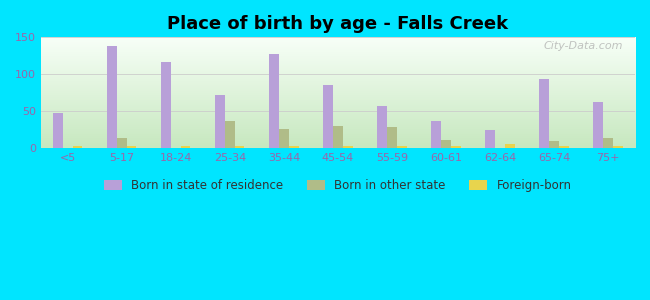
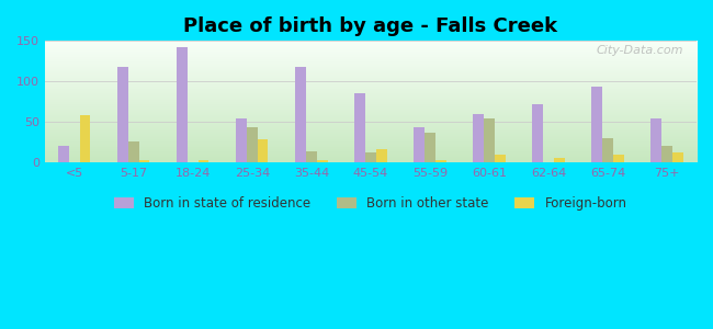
Born in state of residence/<5: 48 -> 20
Foreign-born/<5: 2 -> 58
Born in state of residence/5-17: 138 -> 118
Born in other state/5-17: 14 -> 26
Born in state of residence/18-24: 117 -> 142
Born in state of residence/25-34: 72 -> 54
Born in other state/25-34: 36 -> 44
Foreign-born/25-34: 2 -> 28
Born in state of residence/35-44: 128 -> 118
Born in other state/35-44: 26 -> 14
Born in other state/45-54: 30 -> 12
Foreign-born/45-54: 2 -> 16
Born in state of residence/55-59: 57 -> 44
Born in other state/55-59: 29 -> 36
Born in state of residence/60-61: 36 -> 60
Born in other state/60-61: 11 -> 54
Foreign-born/60-61: 2 -> 10
Born in state of residence/62-64: 24 -> 72
Born in other state/65-74: 10 -> 30
Foreign-born/65-74: 2 -> 10
Born in state of residence/75+: 62 -> 54
Born in other state/75+: 13 -> 20
Foreign-born/75+: 2 -> 12
